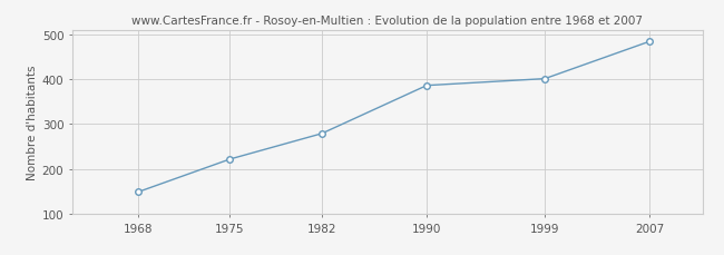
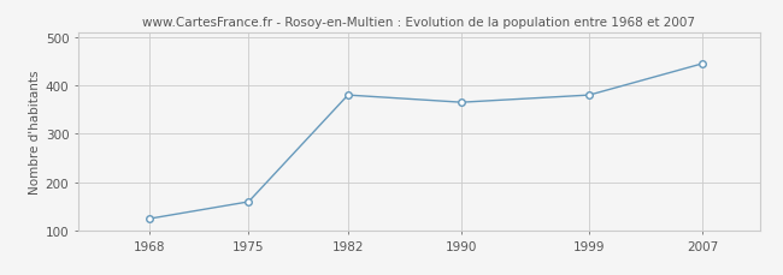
1968: 149 -> 125
1975: 222 -> 160
1982: 279 -> 380
1990: 386 -> 365
1999: 401 -> 380
2007: 484 -> 445
